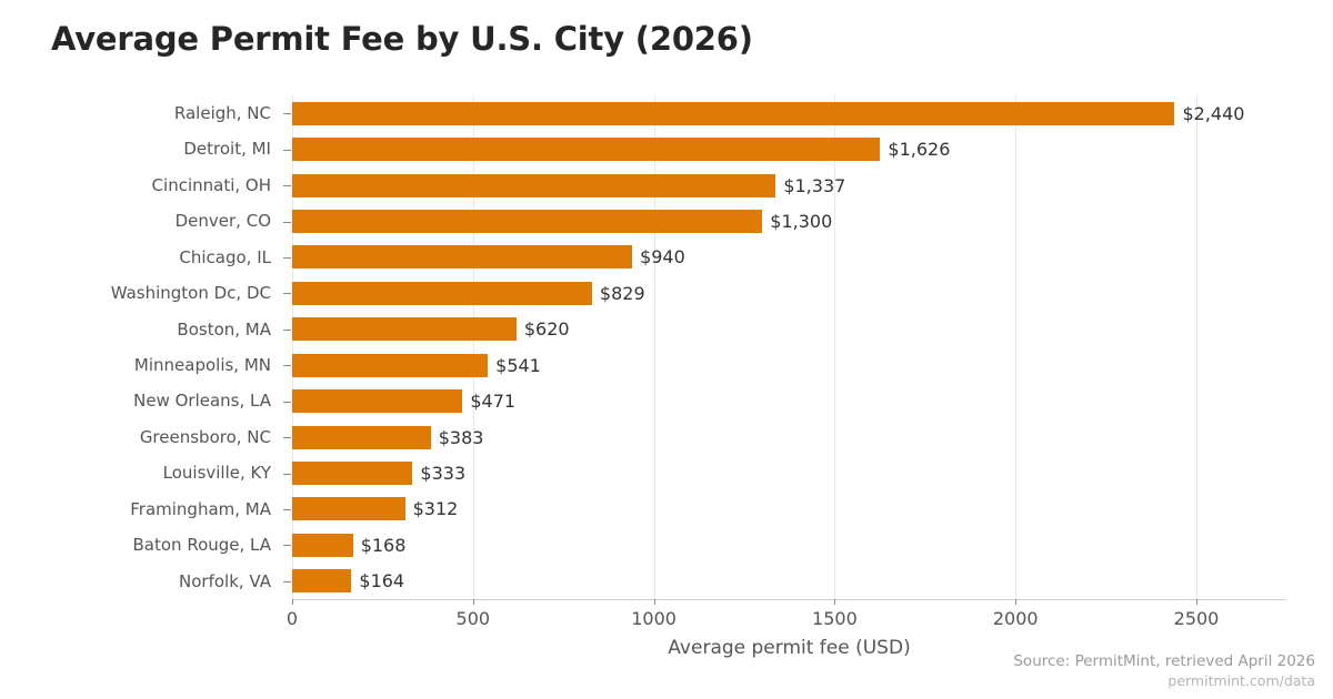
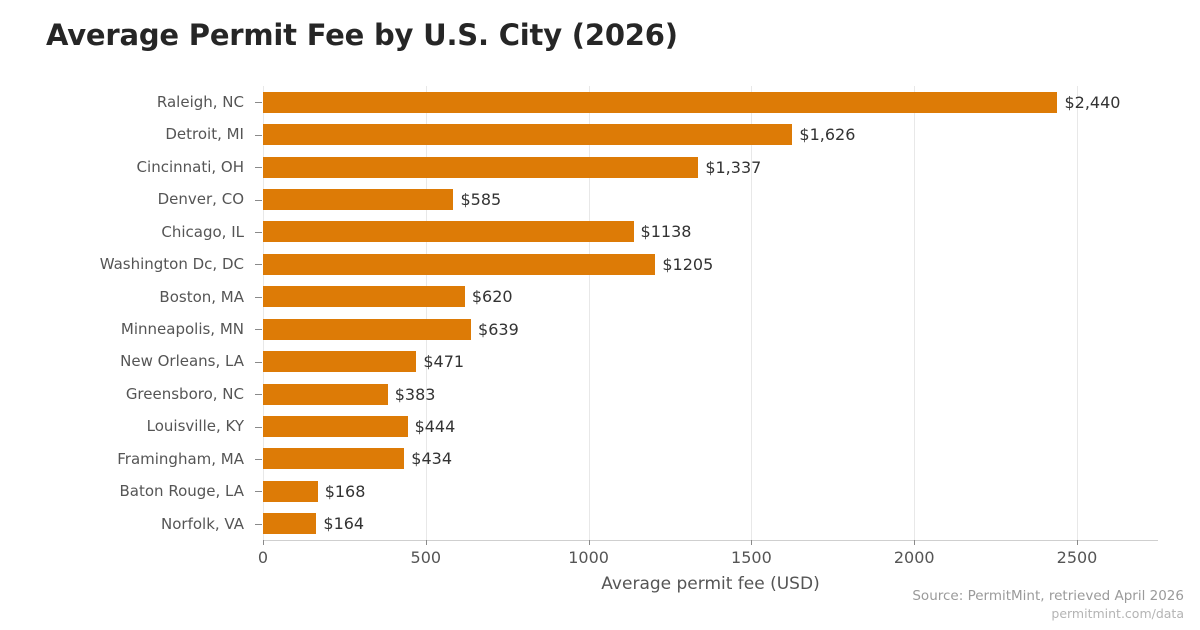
Denver, CO: $1,300 -> $585
Chicago, IL: $940 -> $1138
Washington Dc, DC: $829 -> $1205
Minneapolis, MN: $541 -> $639
Louisville, KY: $333 -> $444
Framingham, MA: $312 -> $434
